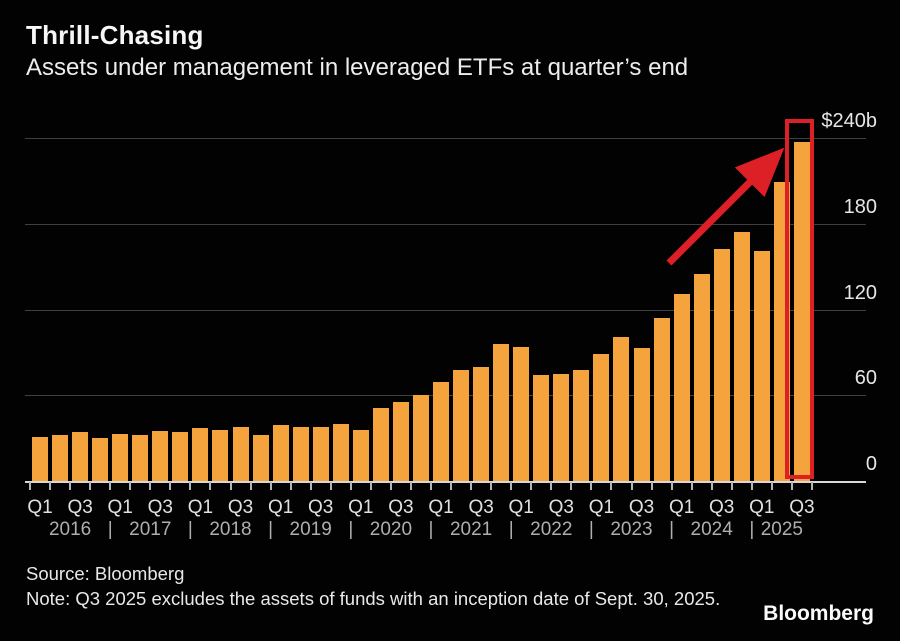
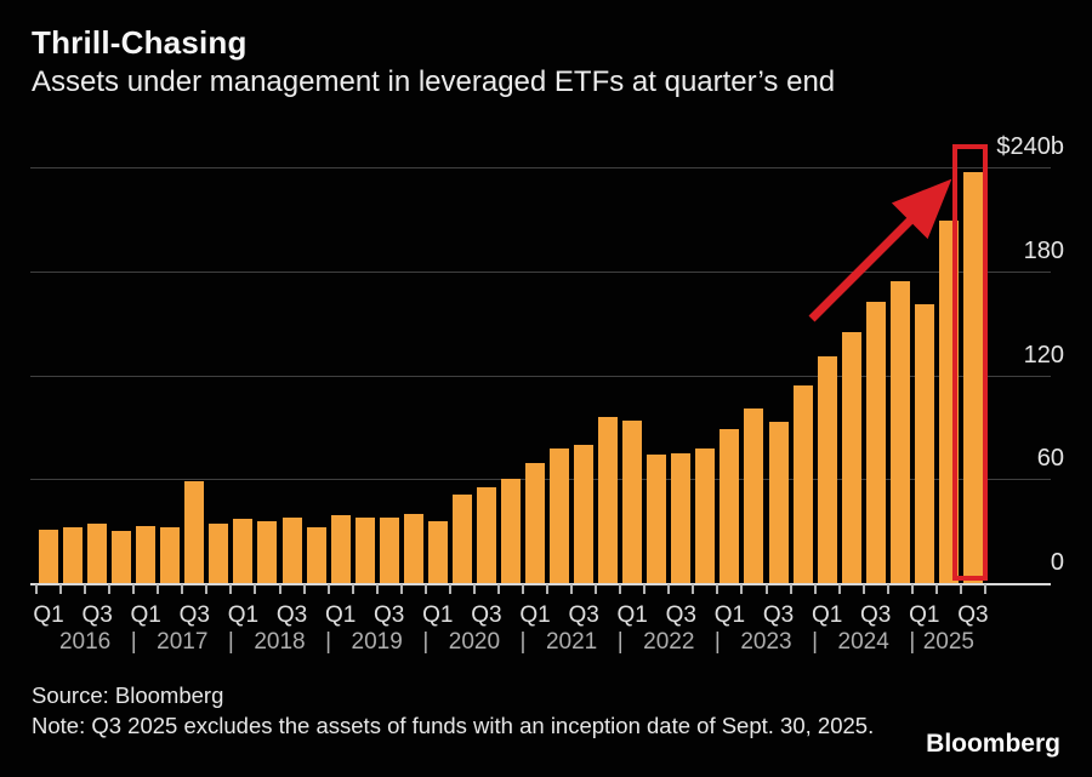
Q3 2017: $35b -> $59b
